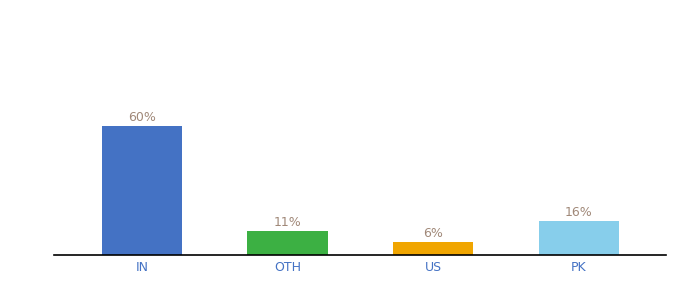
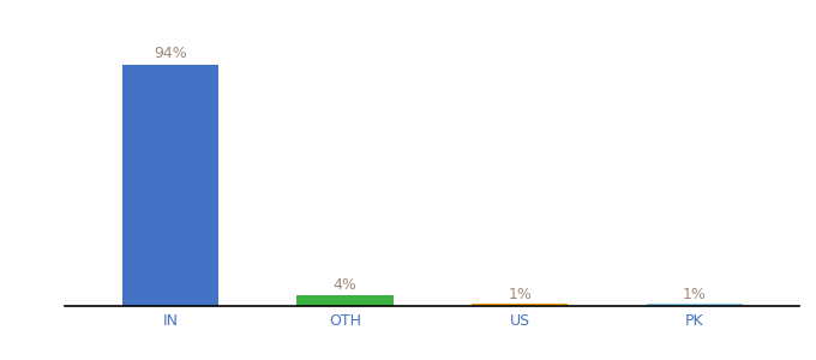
IN: 60% -> 94%
OTH: 11% -> 4%
US: 6% -> 1%
PK: 16% -> 1%
